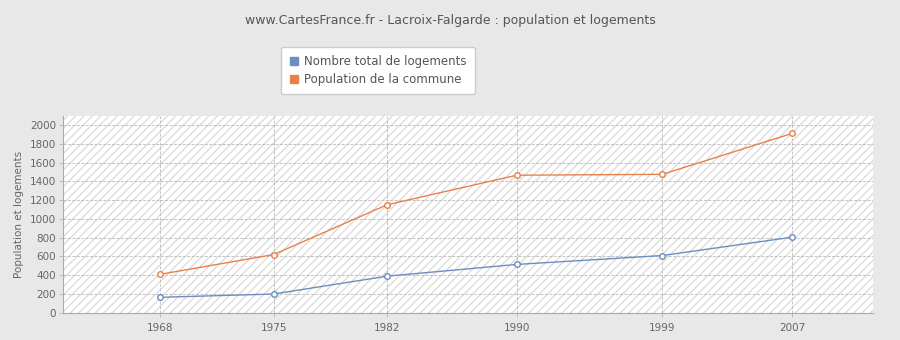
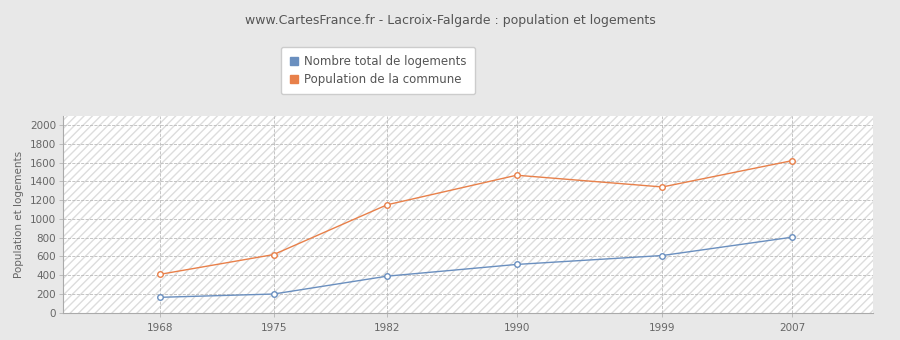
Population de la commune/1999: 1480 -> 1340
Population de la commune/2007: 1910 -> 1620
